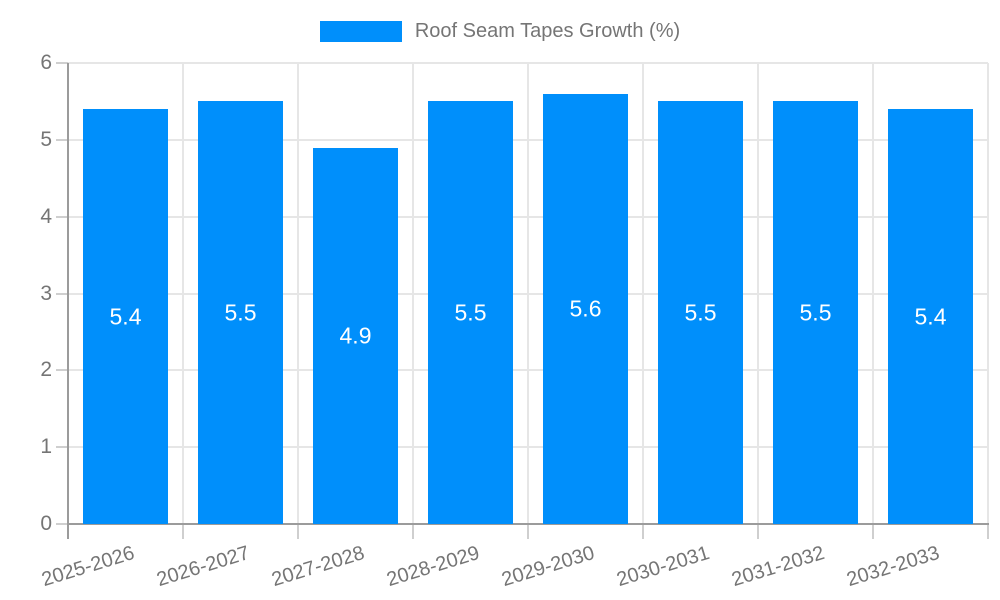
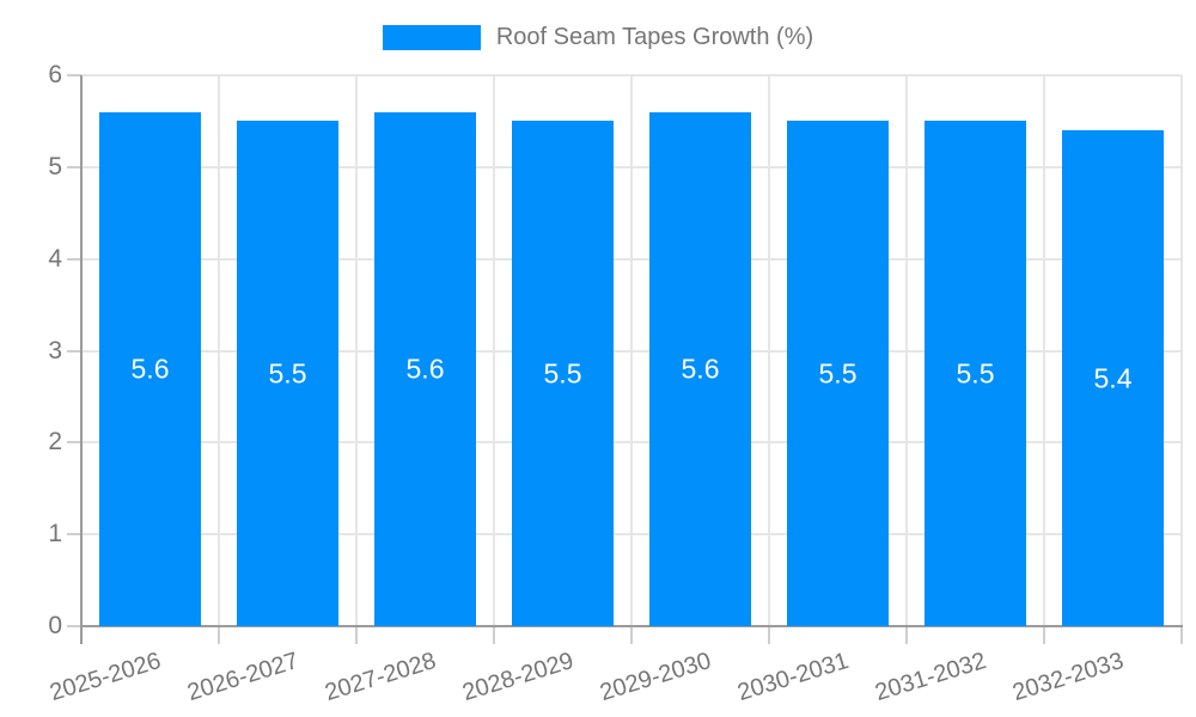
2025-2026: 5.4 -> 5.6
2027-2028: 4.9 -> 5.6
